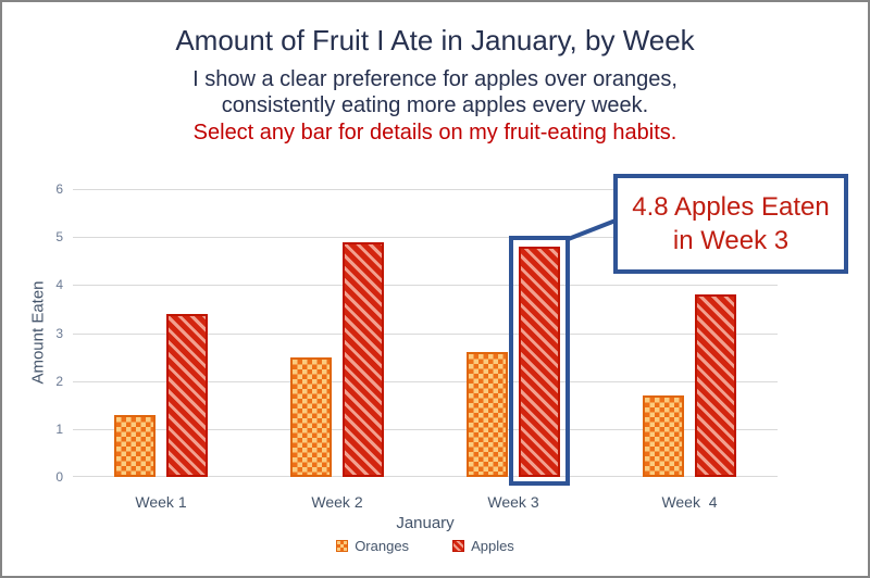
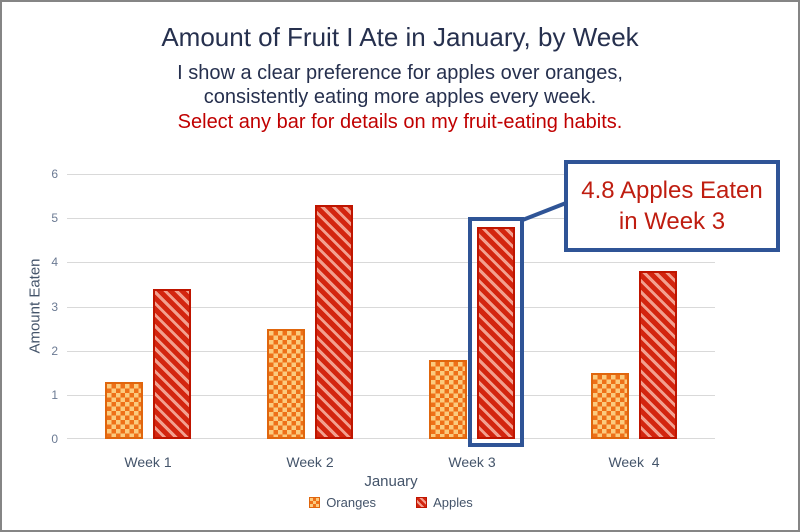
Apples/Week 2: 4.9 -> 5.3
Oranges/Week 3: 2.6 -> 1.8
Oranges/Week 4: 1.7 -> 1.5
